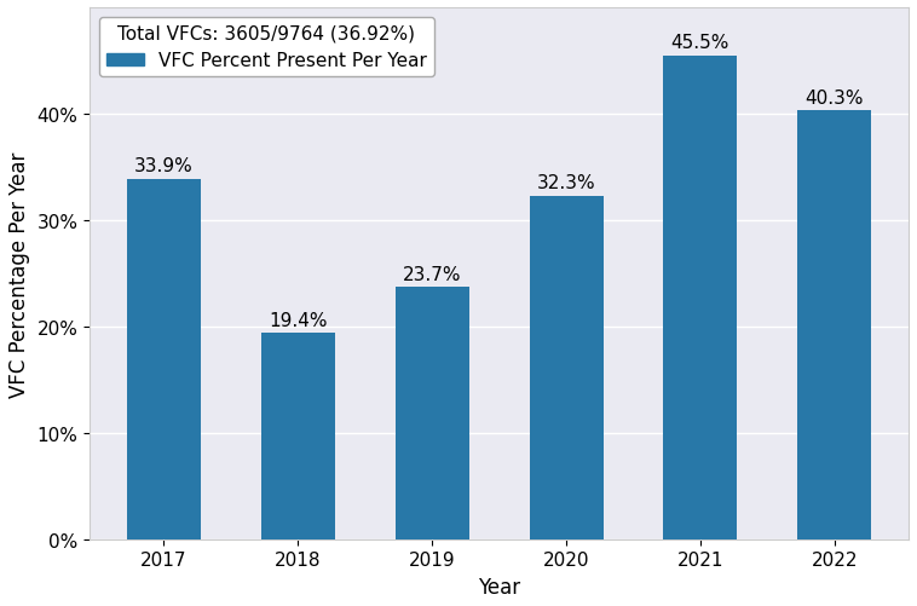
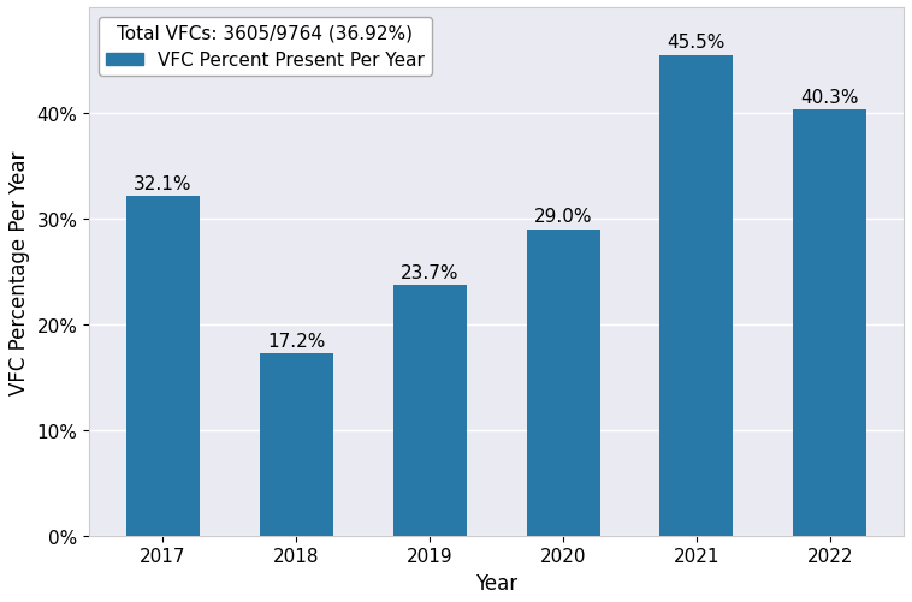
2017: 33.9% -> 32.1%
2018: 19.4% -> 17.2%
2020: 32.3% -> 29.0%
